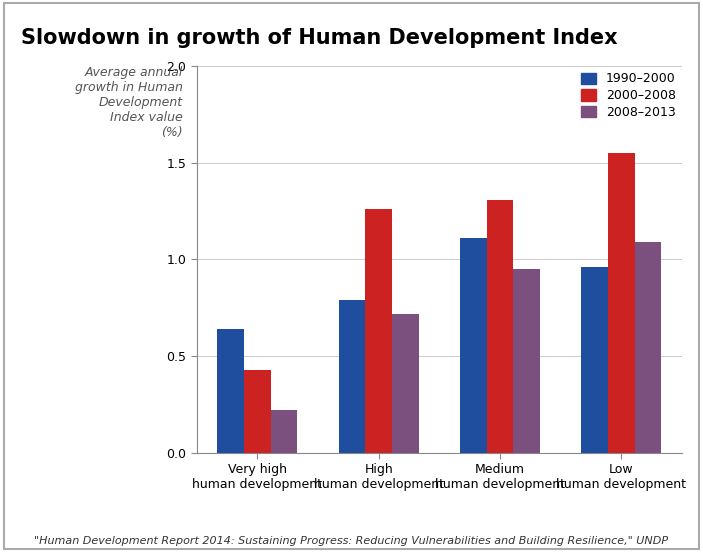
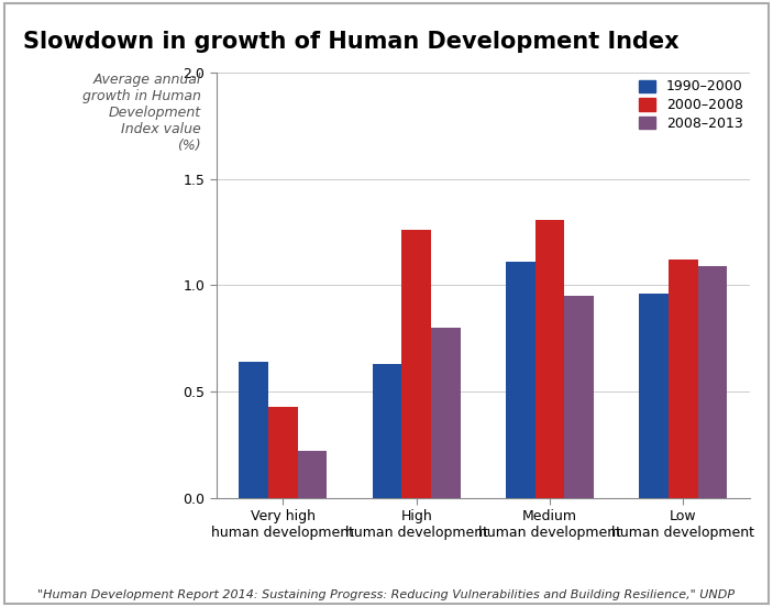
1990–2000/High human development: 0.79 -> 0.63
2008–2013/High human development: 0.72 -> 0.80
2000–2008/Low human development: 1.55 -> 1.12
